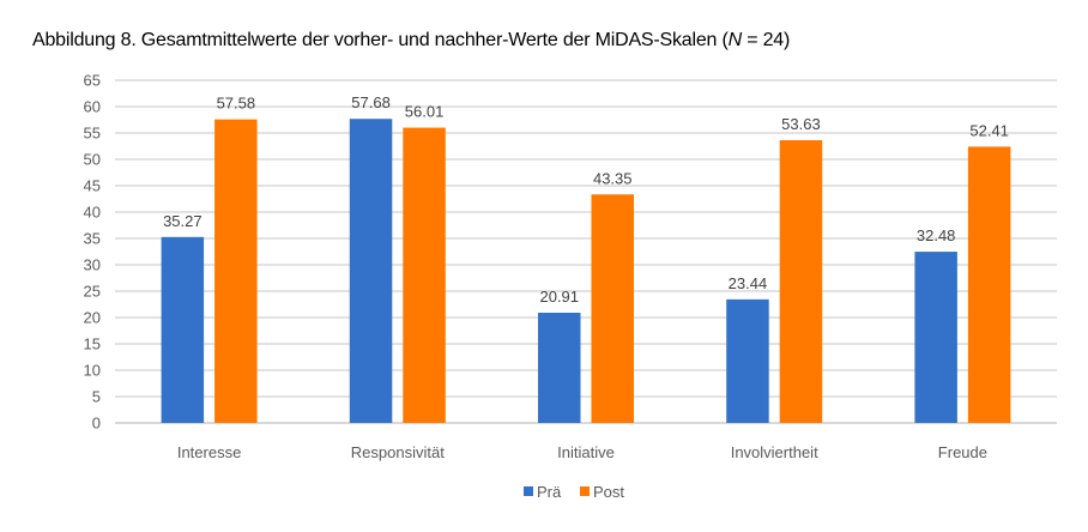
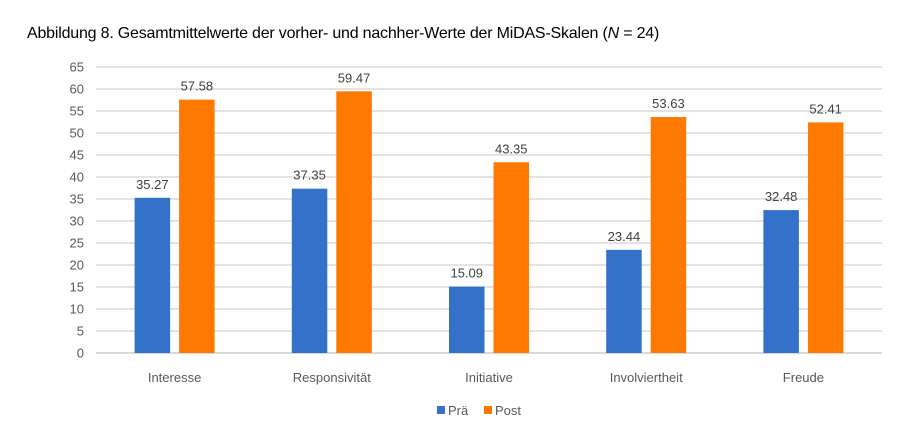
Prä/Responsivität: 57.68 -> 37.35
Post/Responsivität: 56.01 -> 59.47
Prä/Initiative: 20.91 -> 15.09
